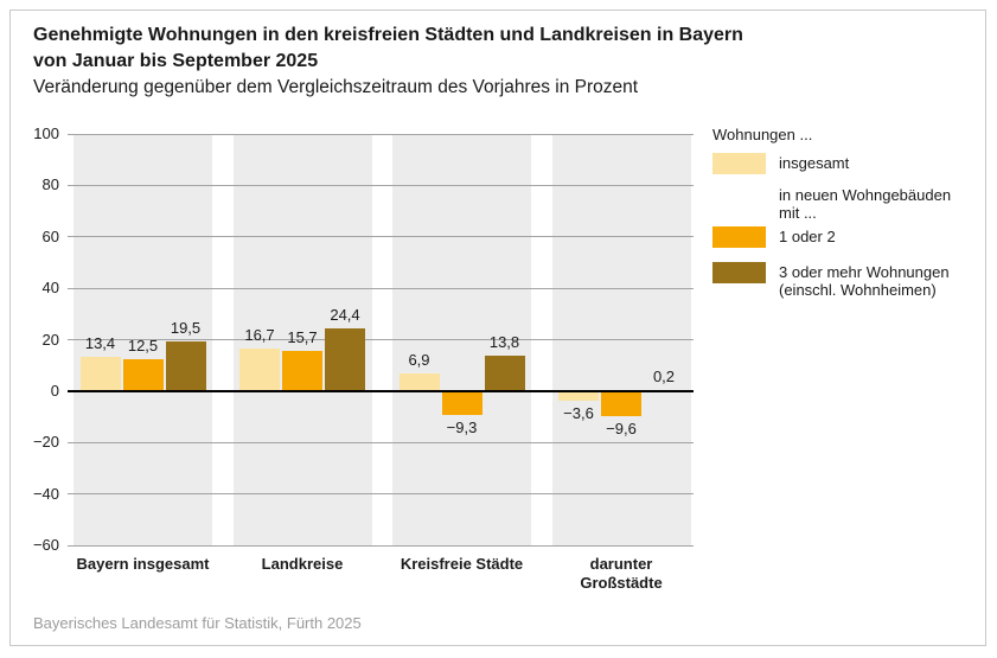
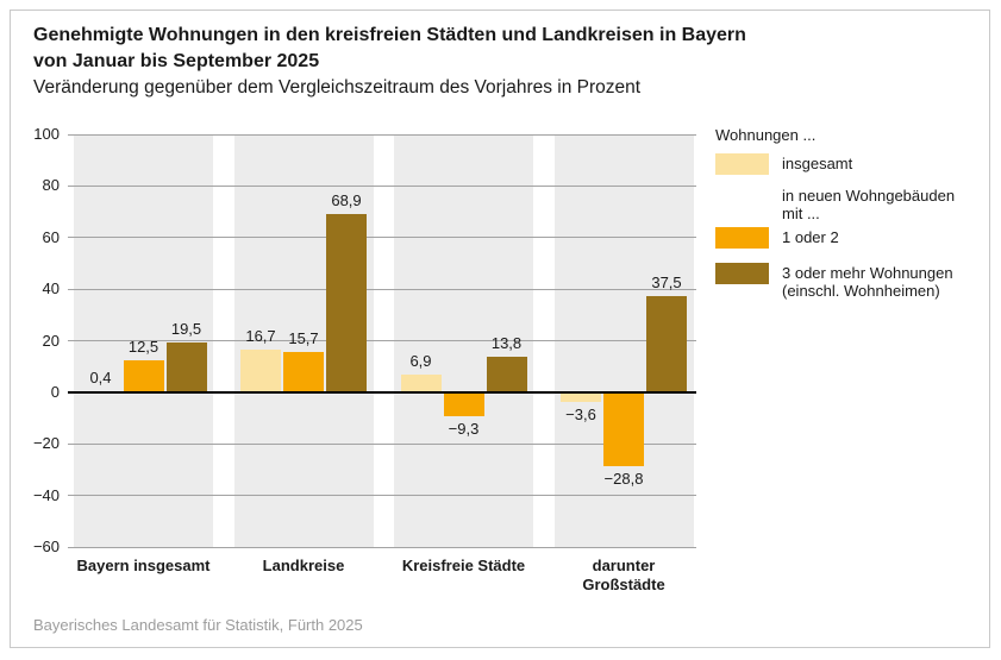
insgesamt/Bayern insgesamt: 13,4 -> 0,4
3 oder mehr Wohnungen (einschl. Wohnheimen)/Landkreise: 24,4 -> 68,9
1 oder 2/darunter Großstädte: −9,6 -> −28,8
3 oder mehr Wohnungen (einschl. Wohnheimen)/darunter Großstädte: 0,2 -> 37,5
